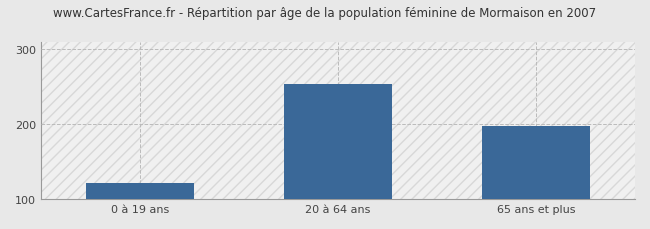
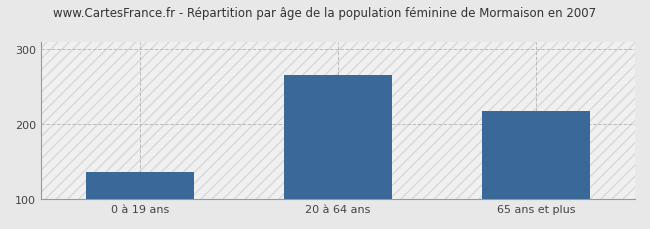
0 à 19 ans: 122 -> 136
20 à 64 ans: 253 -> 266
65 ans et plus: 197 -> 218
